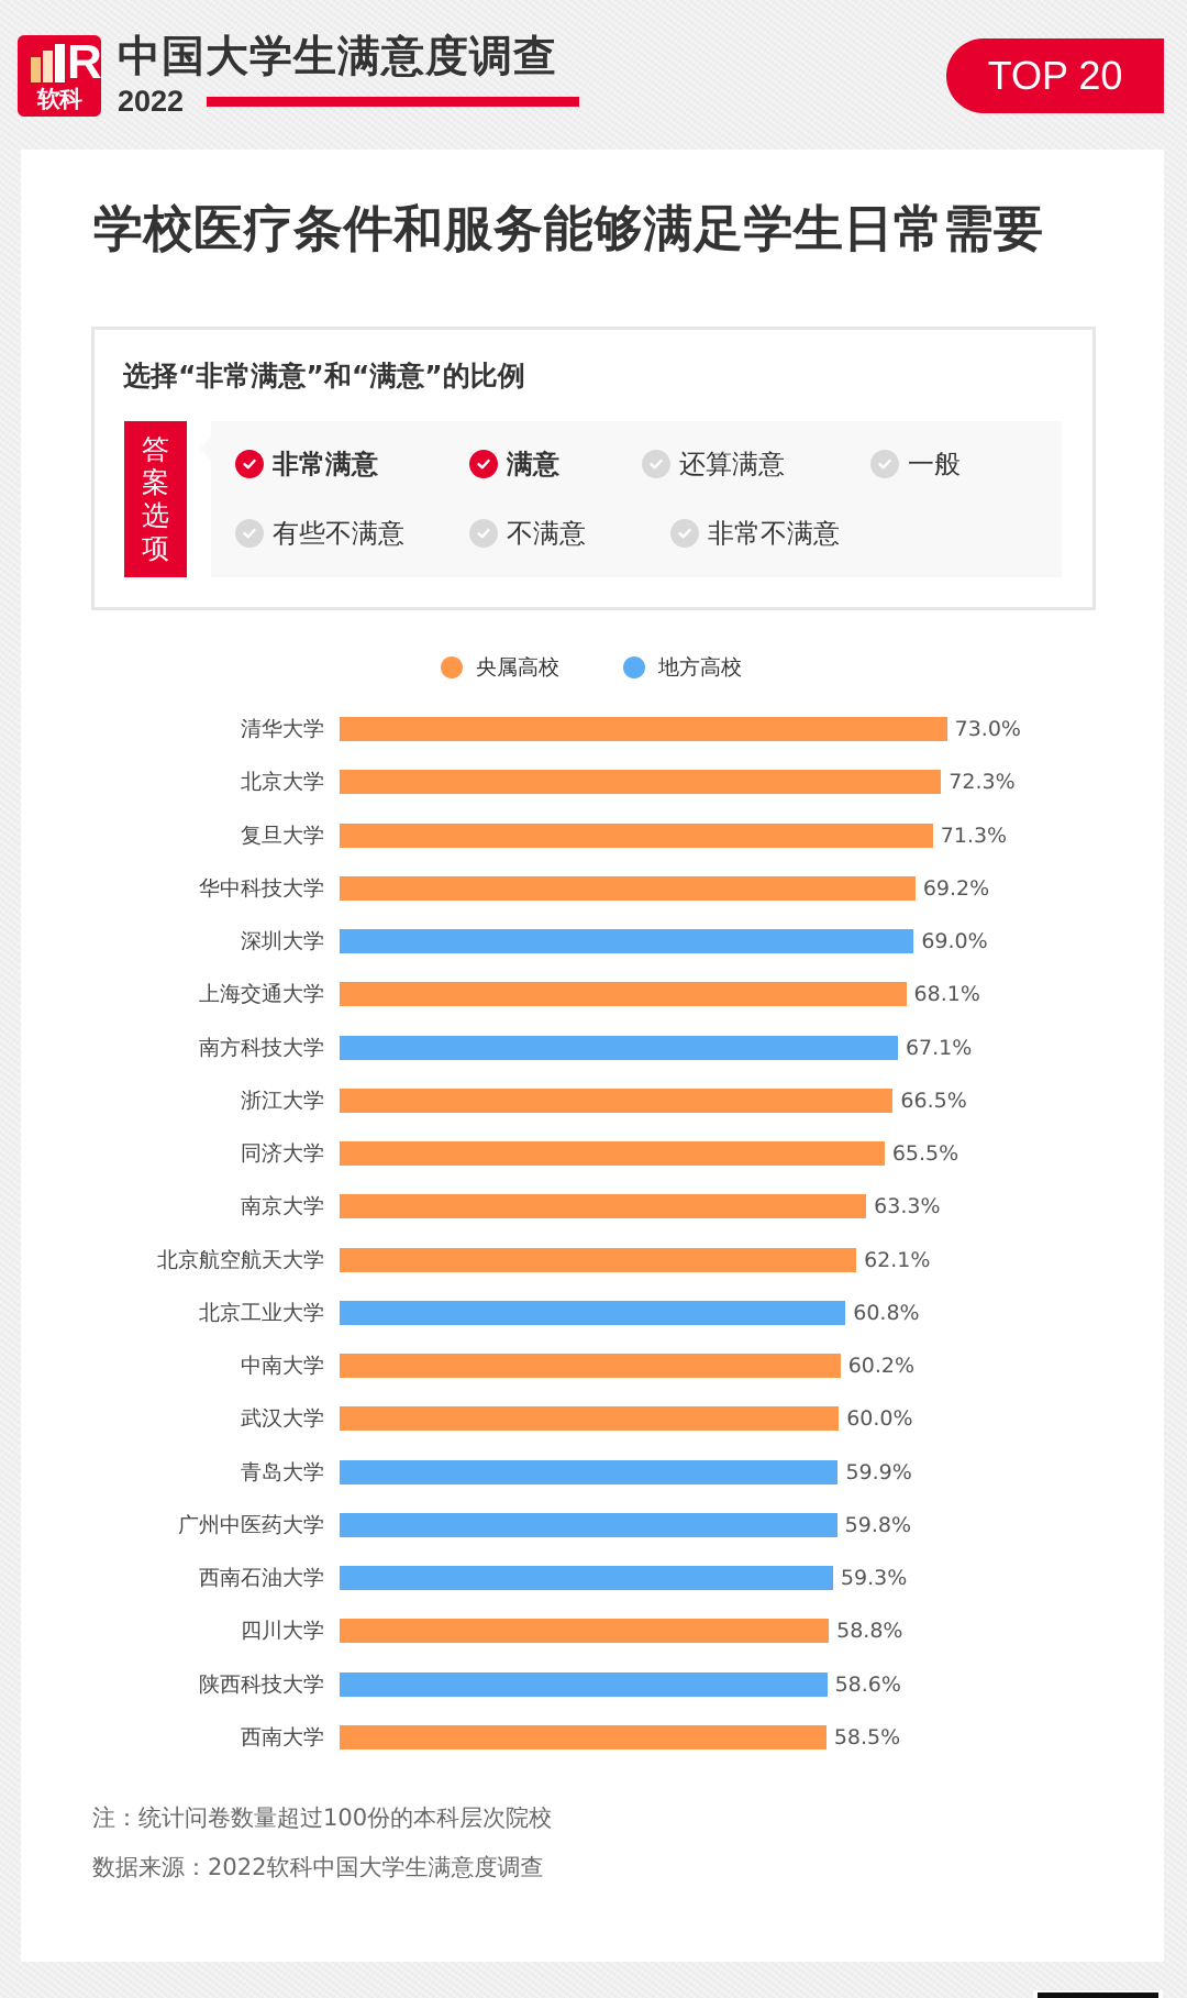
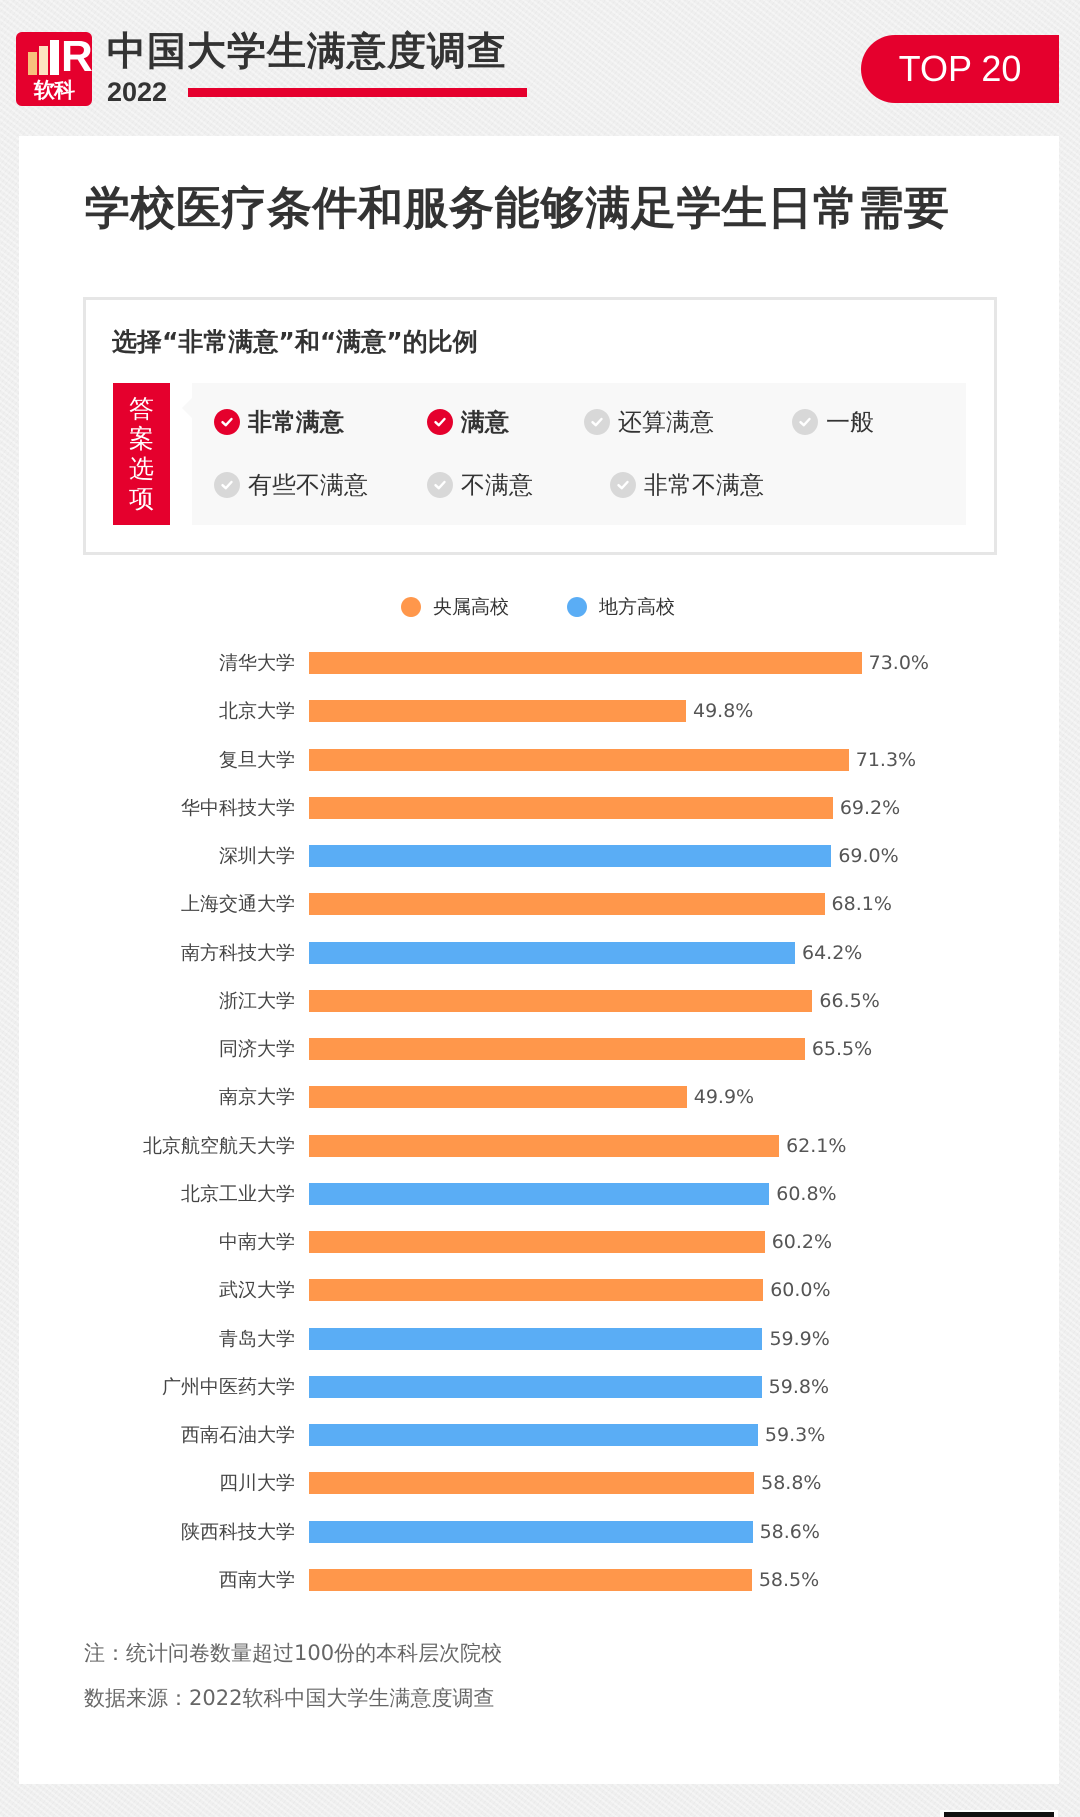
北京大学: 72.3% -> 49.8%
南方科技大学: 67.1% -> 64.2%
南京大学: 63.3% -> 49.9%
